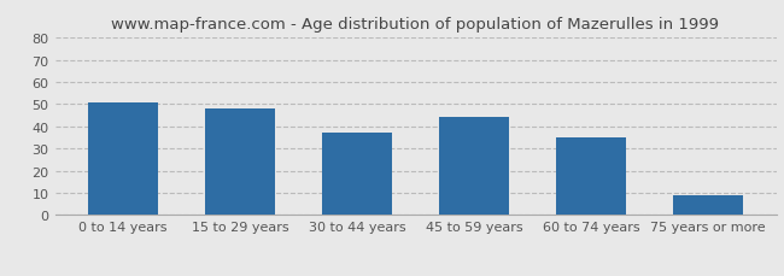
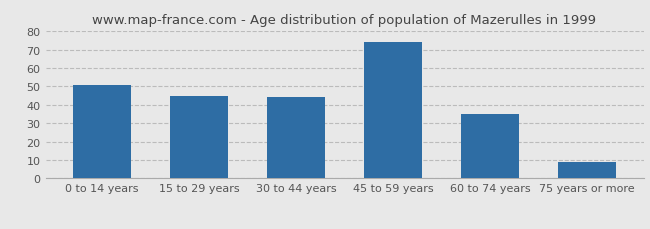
15 to 29 years: 48 -> 45
30 to 44 years: 37 -> 44
45 to 59 years: 44 -> 74
